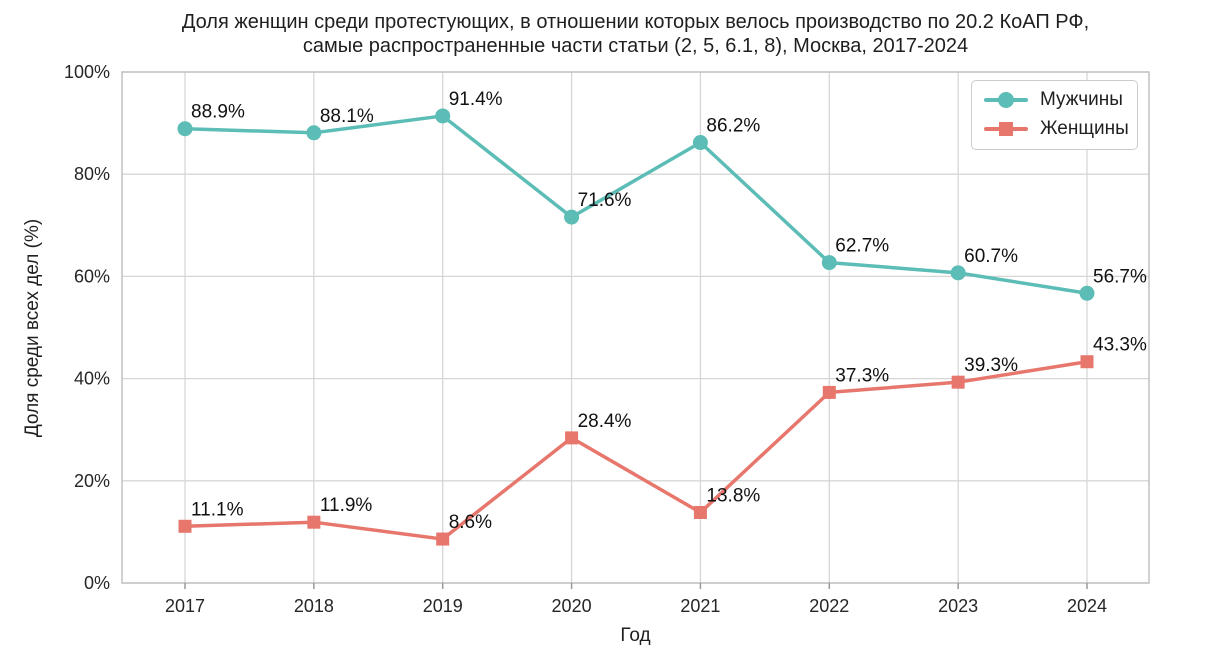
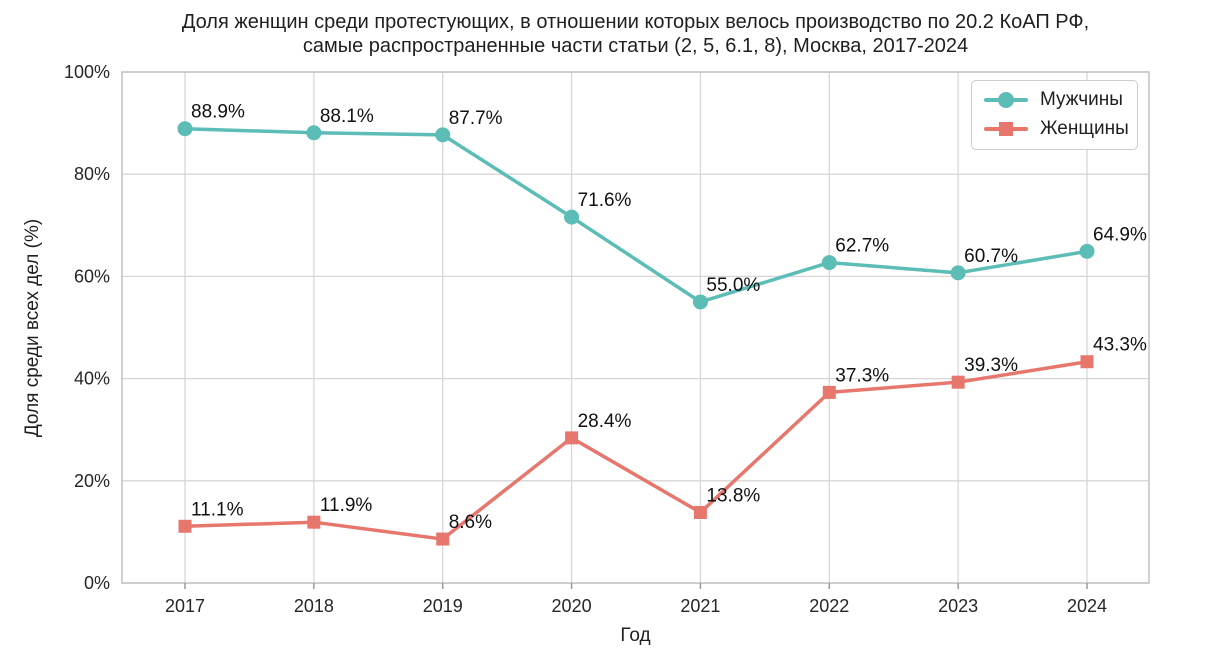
Мужчины/2019: 91.4% -> 87.7%
Мужчины/2021: 86.2% -> 55.0%
Мужчины/2024: 56.7% -> 64.9%
